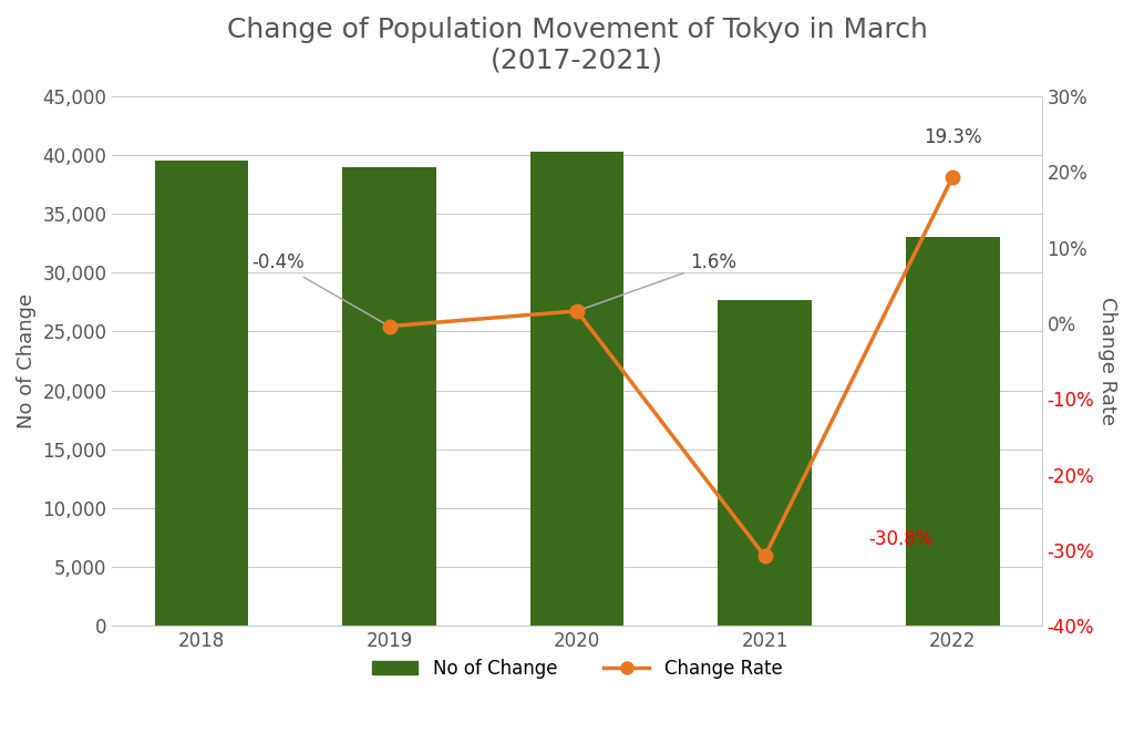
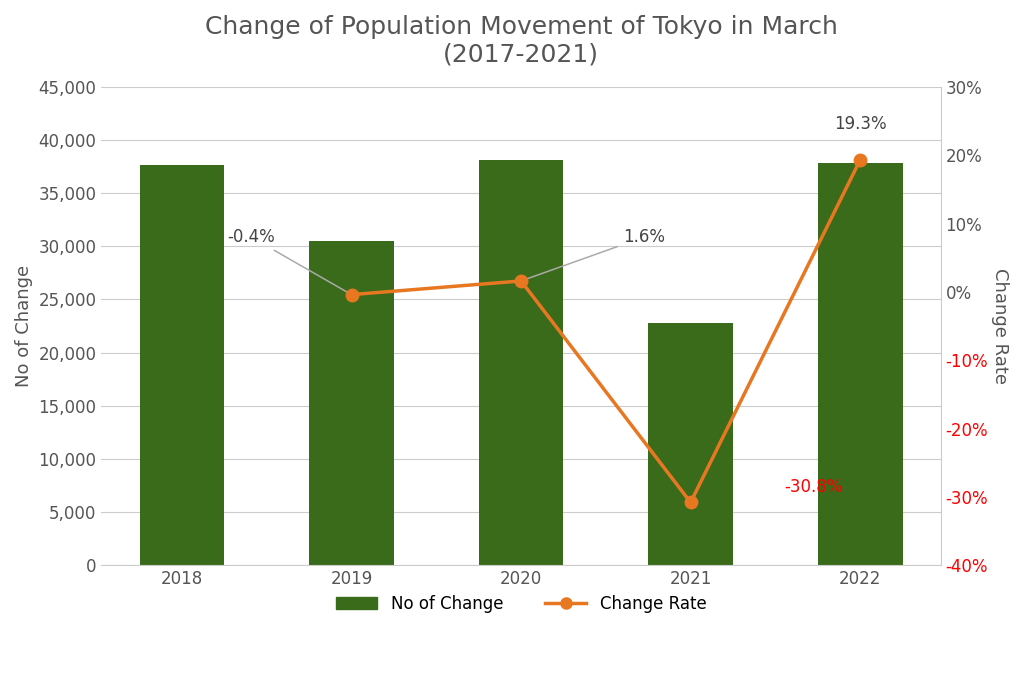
No of Change/2018: 39,500 -> 37,600
No of Change/2019: 39,000 -> 30,500
No of Change/2020: 40,300 -> 38,100
No of Change/2021: 27,700 -> 22,800
No of Change/2022: 33,000 -> 37,800
